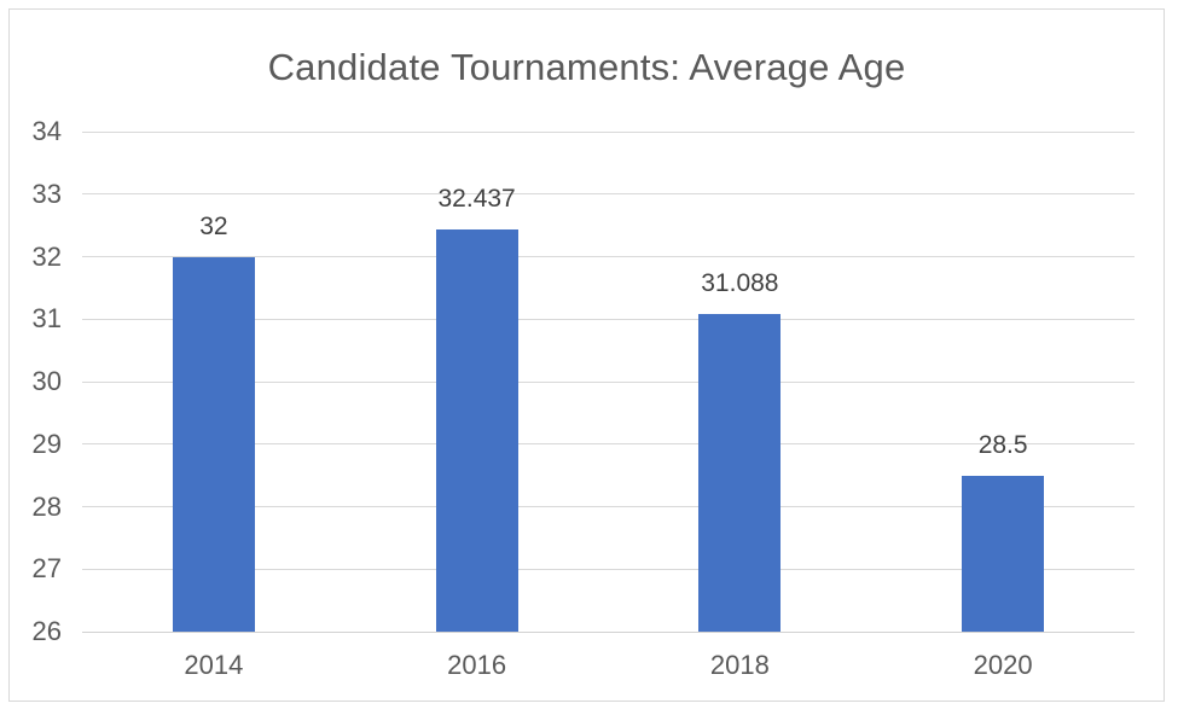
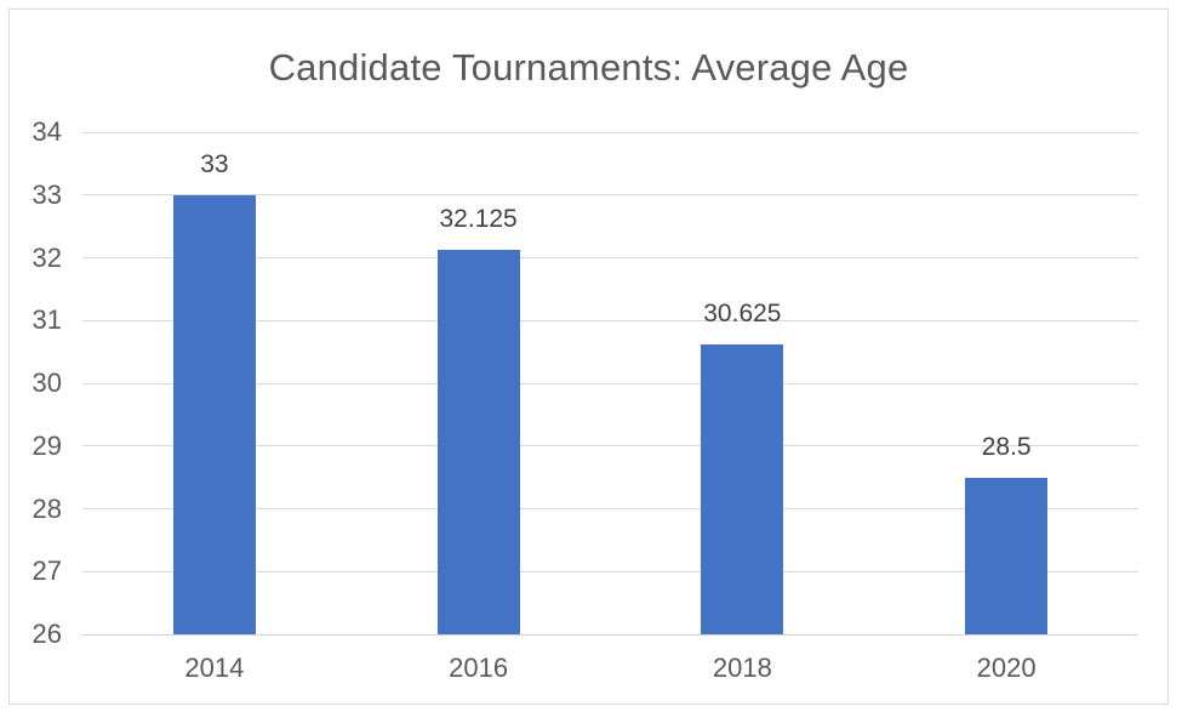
2014: 32 -> 33
2016: 32.437 -> 32.125
2018: 31.088 -> 30.625
